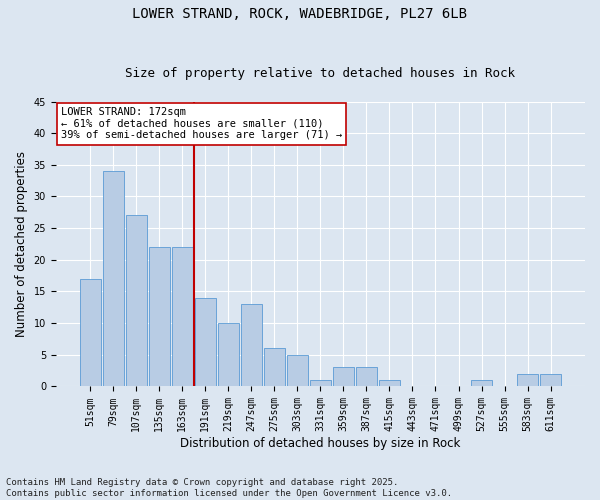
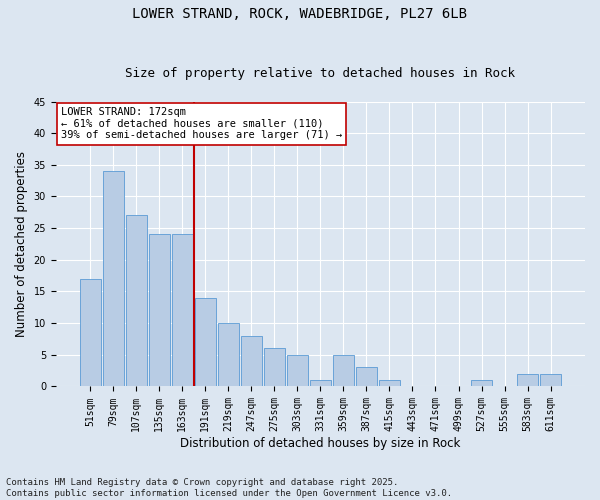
135sqm: 22 -> 24
163sqm: 22 -> 24
247sqm: 13 -> 8
359sqm: 3 -> 5
